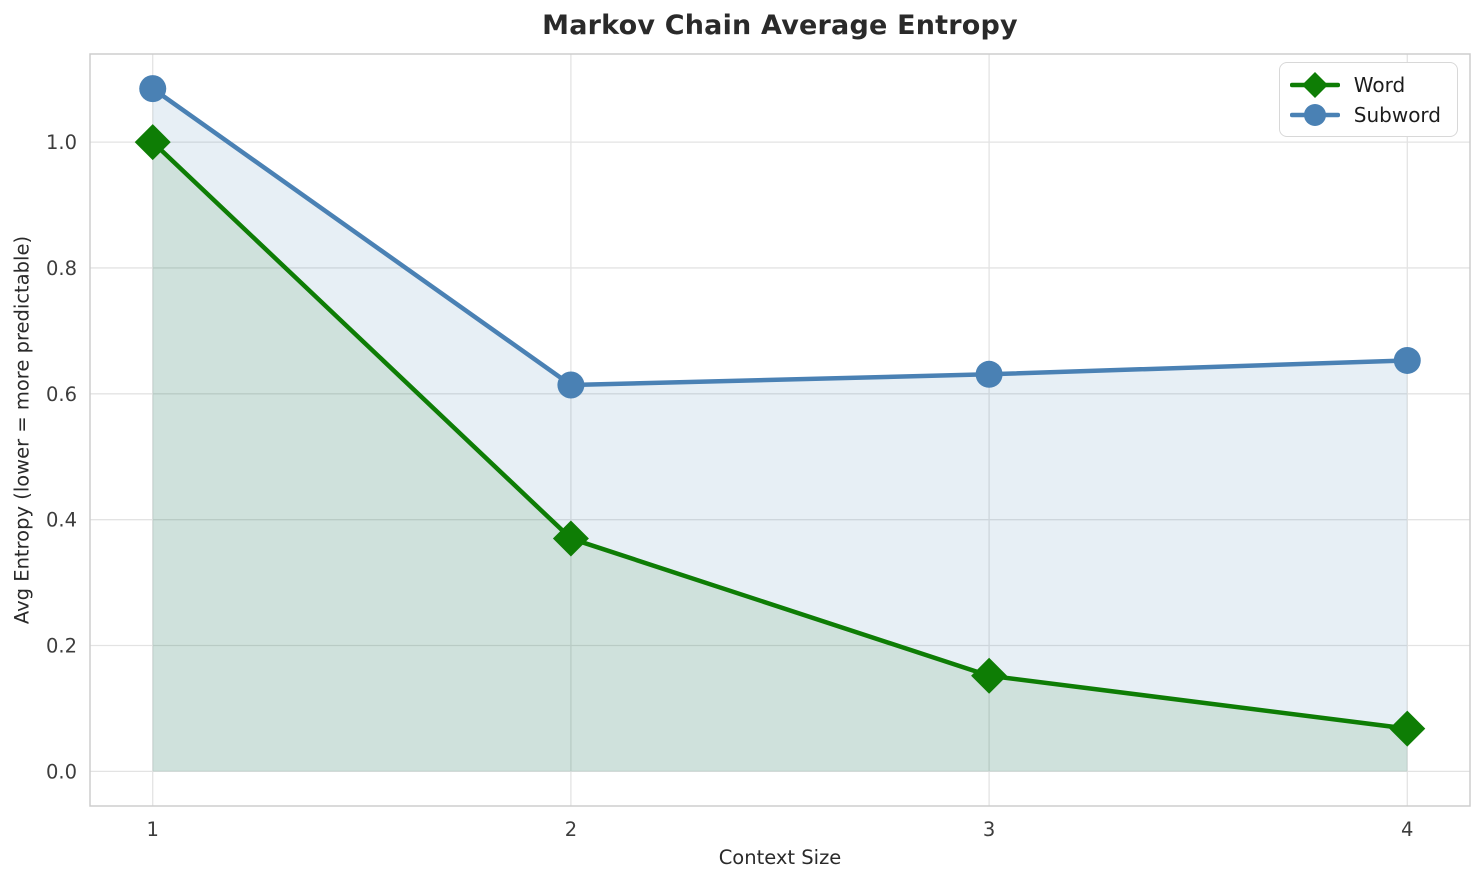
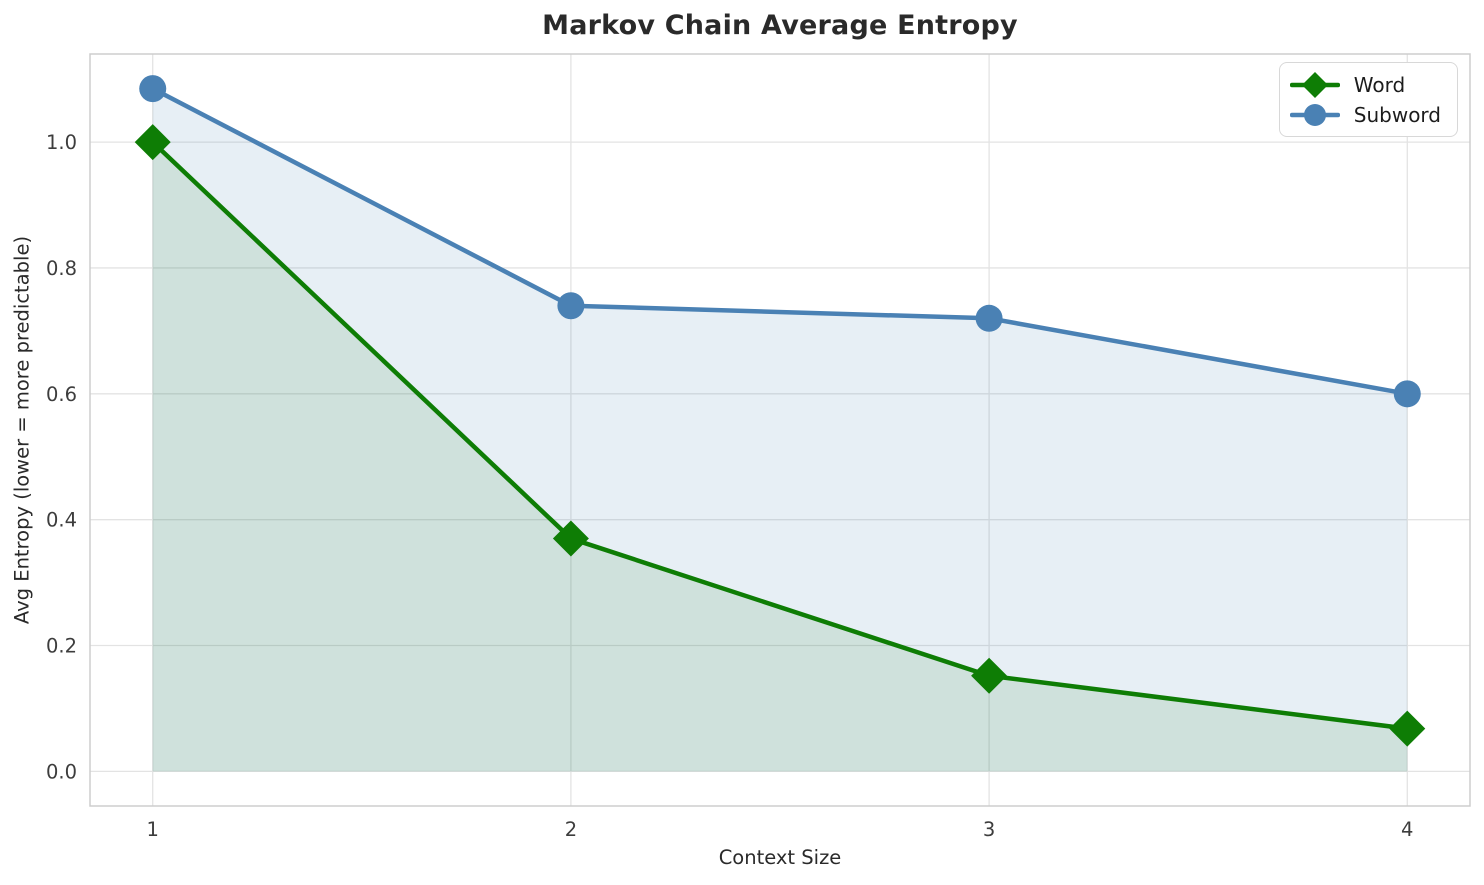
Subword/2: 0.61 -> 0.74
Subword/3: 0.63 -> 0.72
Subword/4: 0.65 -> 0.60
